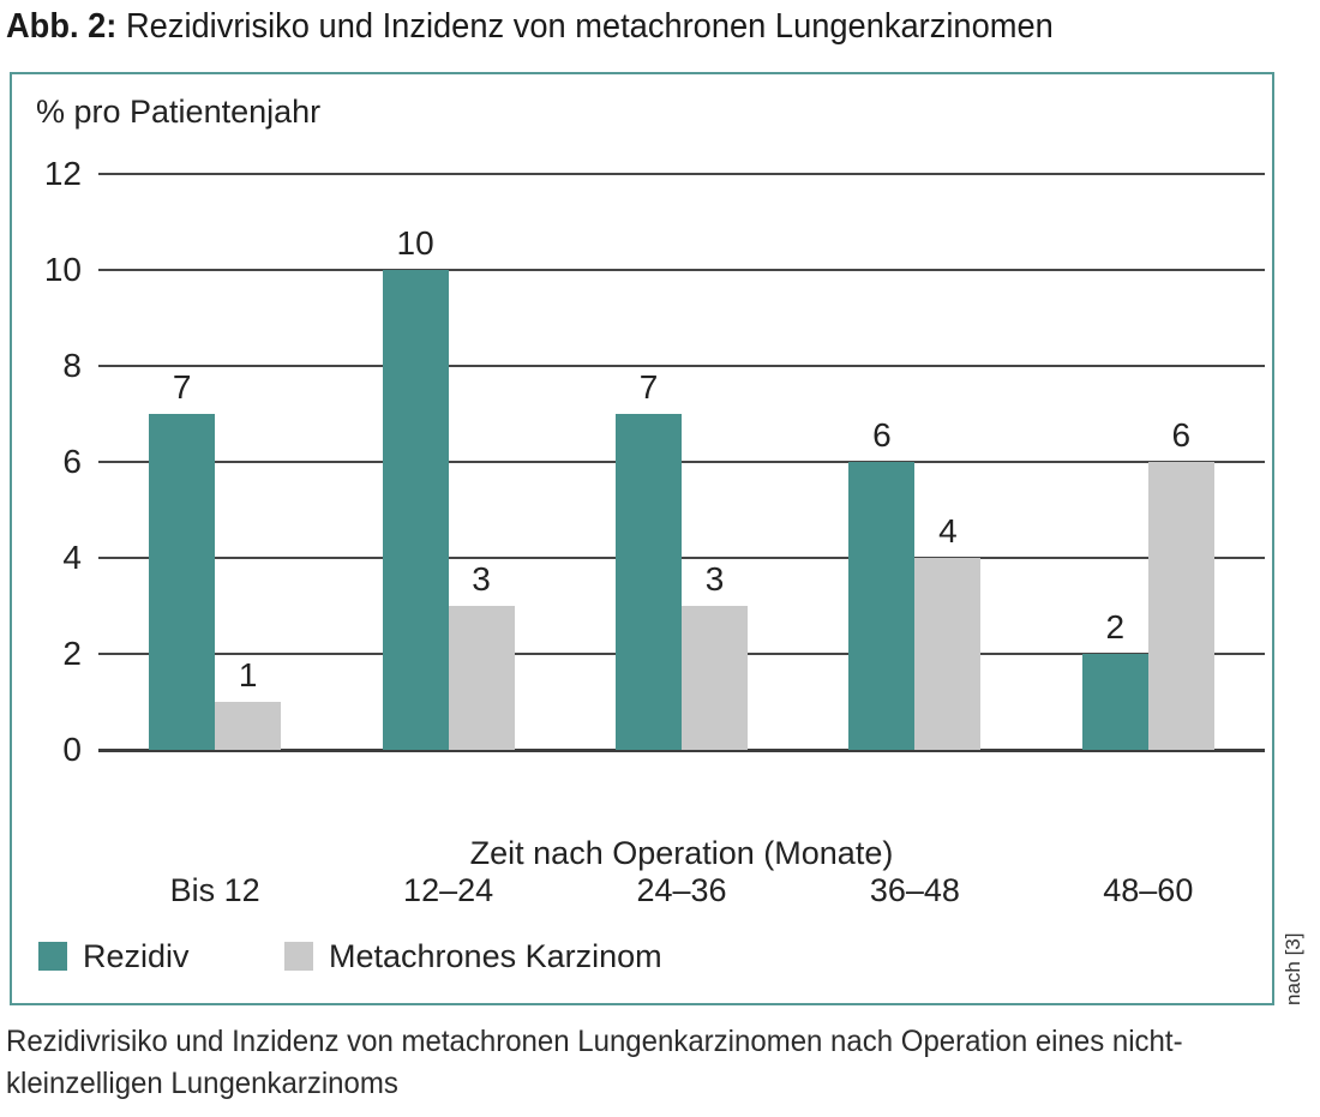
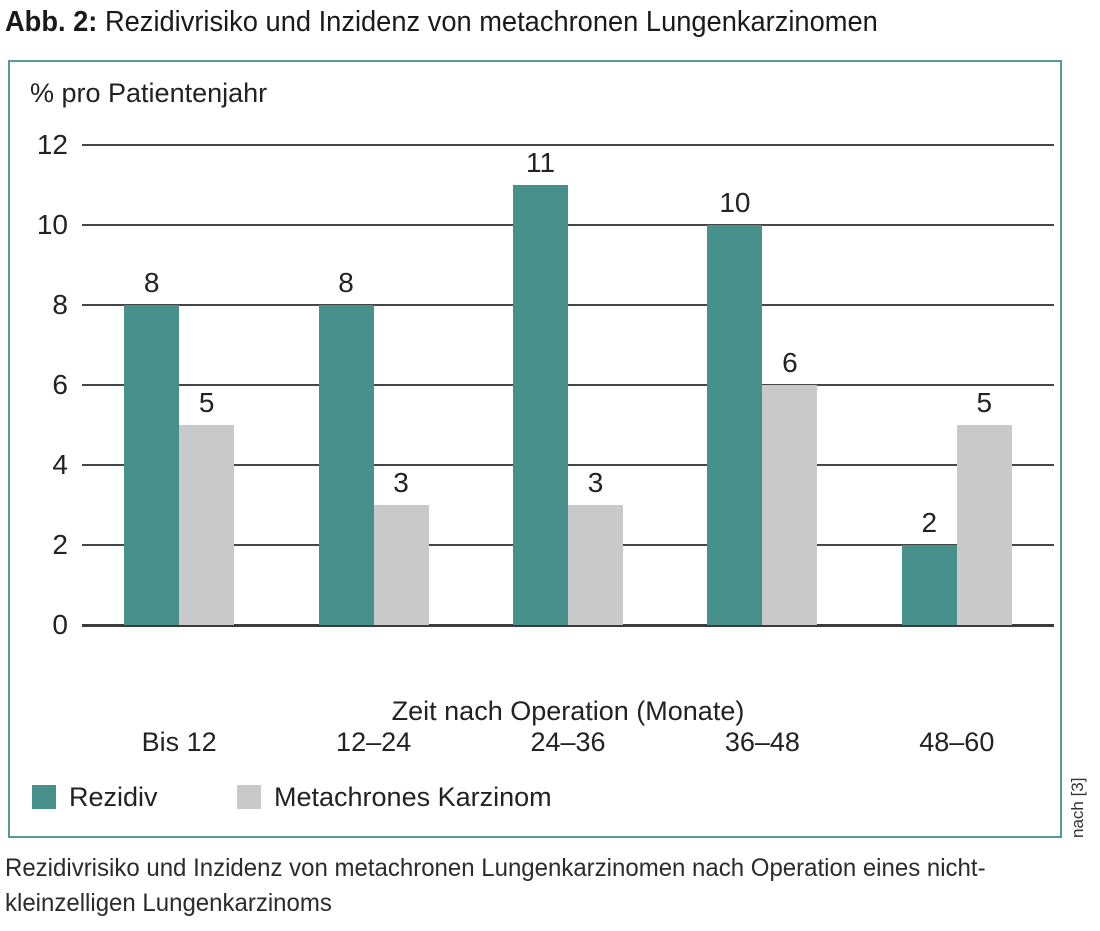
Rezidiv/Bis 12: 7 -> 8
Metachrones Karzinom/Bis 12: 1 -> 5
Rezidiv/12–24: 10 -> 8
Rezidiv/24–36: 7 -> 11
Rezidiv/36–48: 6 -> 10
Metachrones Karzinom/36–48: 4 -> 6
Metachrones Karzinom/48–60: 6 -> 5
